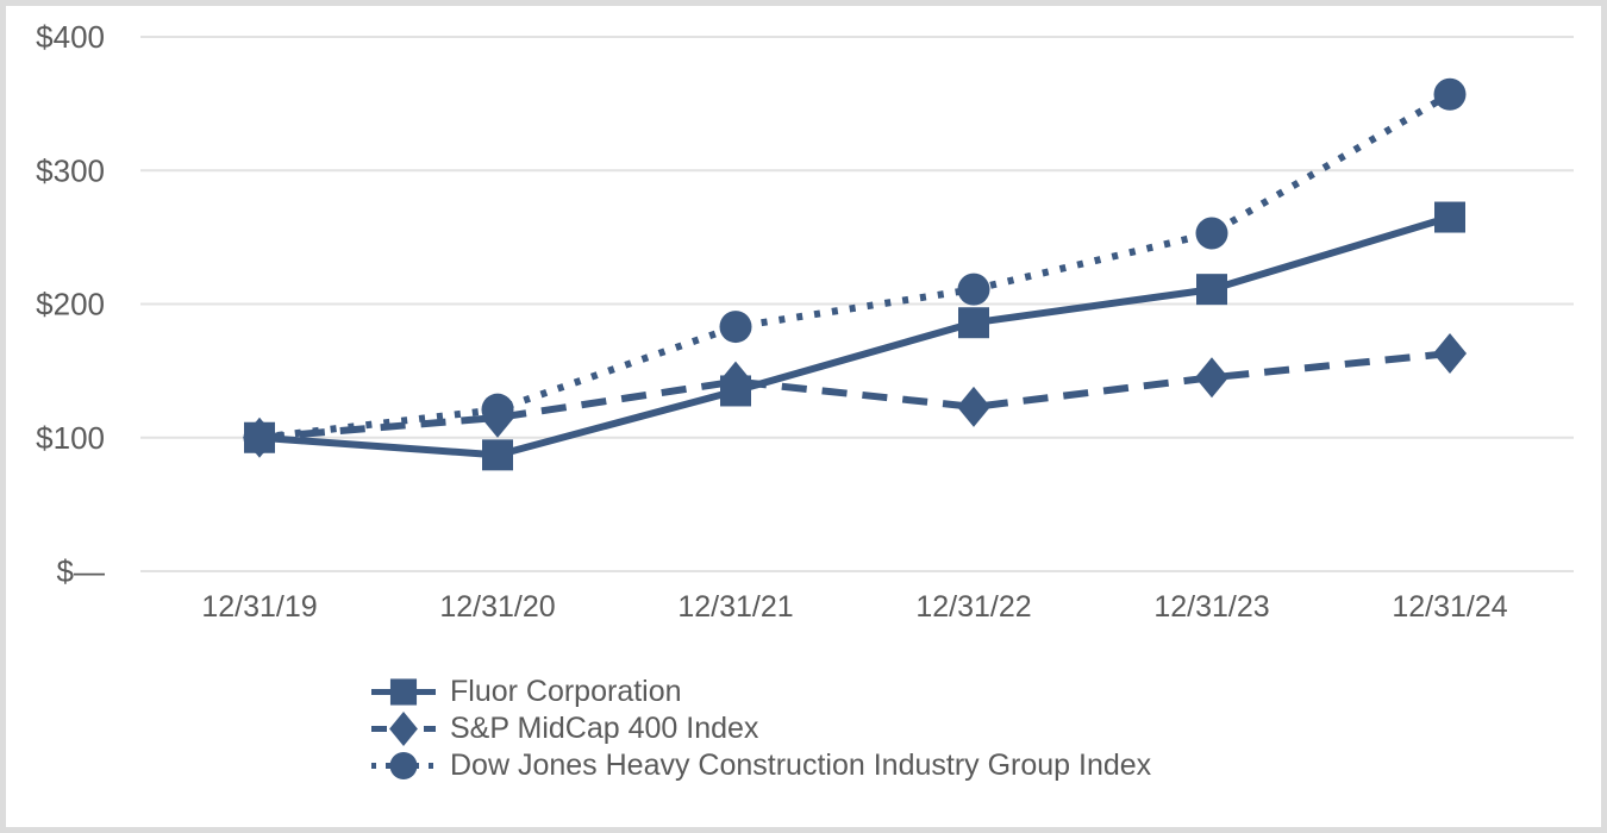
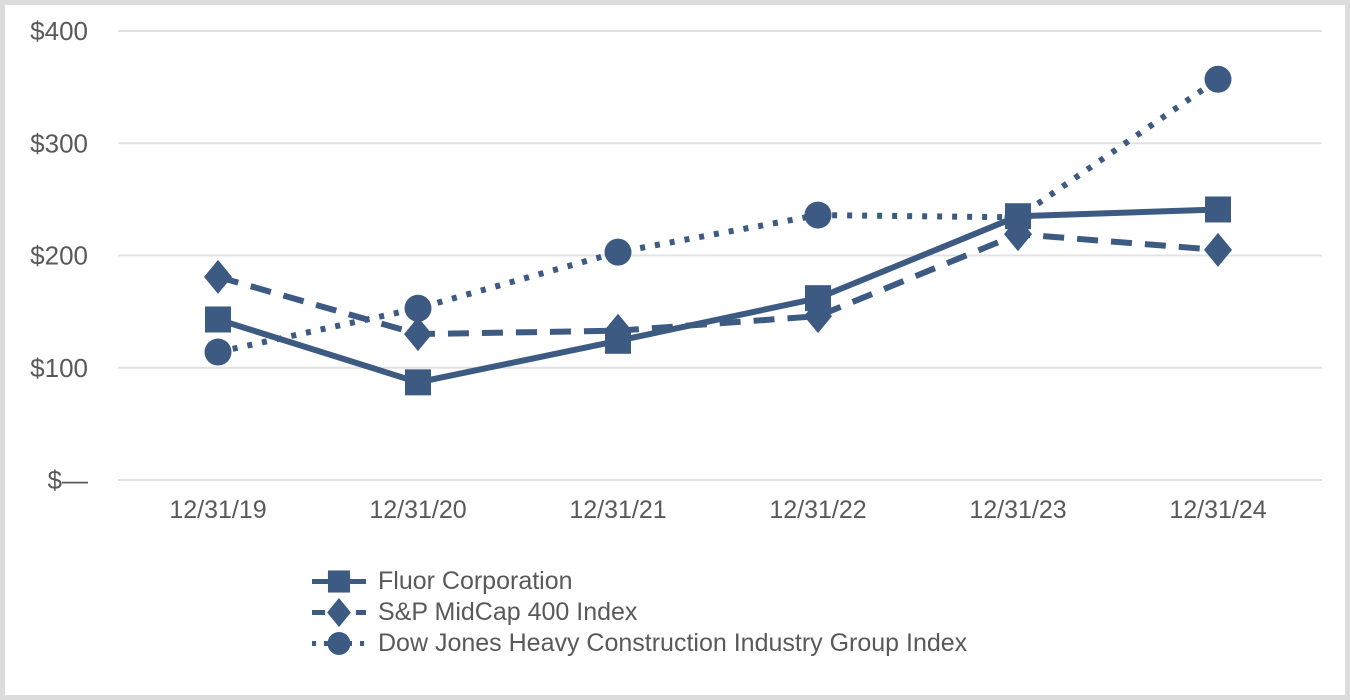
Fluor Corporation/12/31/19: $100 -> $143
S&P MidCap 400 Index/12/31/19: $100 -> $181
Dow Jones Heavy Construction Industry Group Index/12/31/19: $100 -> $114
S&P MidCap 400 Index/12/31/20: $115 -> $130
Dow Jones Heavy Construction Industry Group Index/12/31/20: $121 -> $153
Fluor Corporation/12/31/21: $135 -> $124
S&P MidCap 400 Index/12/31/21: $142 -> $133
Dow Jones Heavy Construction Industry Group Index/12/31/21: $183 -> $203
Fluor Corporation/12/31/22: $186 -> $162
S&P MidCap 400 Index/12/31/22: $123 -> $146
Dow Jones Heavy Construction Industry Group Index/12/31/22: $211 -> $236
Fluor Corporation/12/31/23: $211 -> $235
S&P MidCap 400 Index/12/31/23: $145 -> $219
Dow Jones Heavy Construction Industry Group Index/12/31/23: $253 -> $234
Fluor Corporation/12/31/24: $265 -> $241
S&P MidCap 400 Index/12/31/24: $163 -> $205
